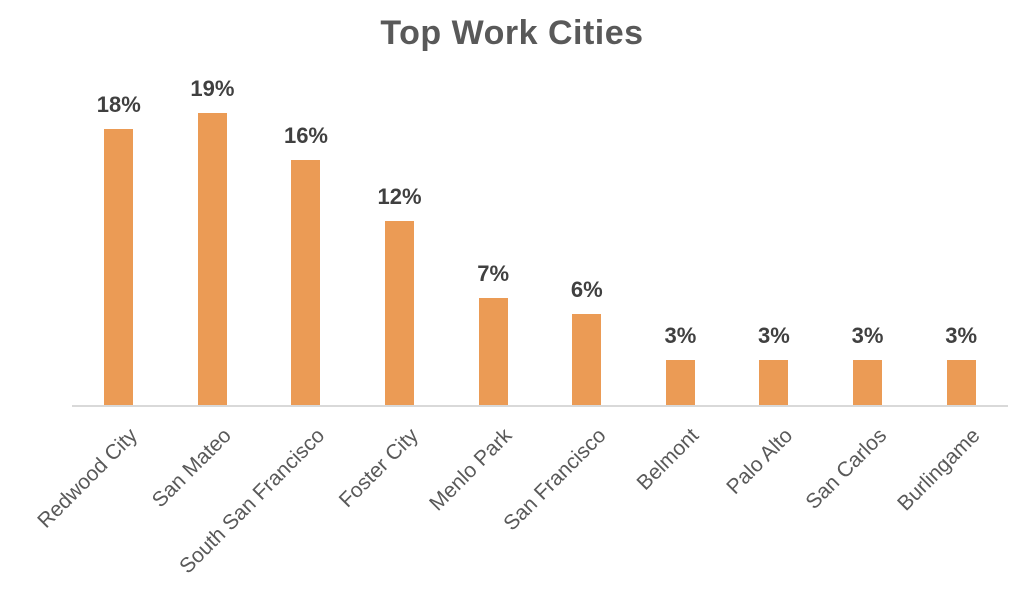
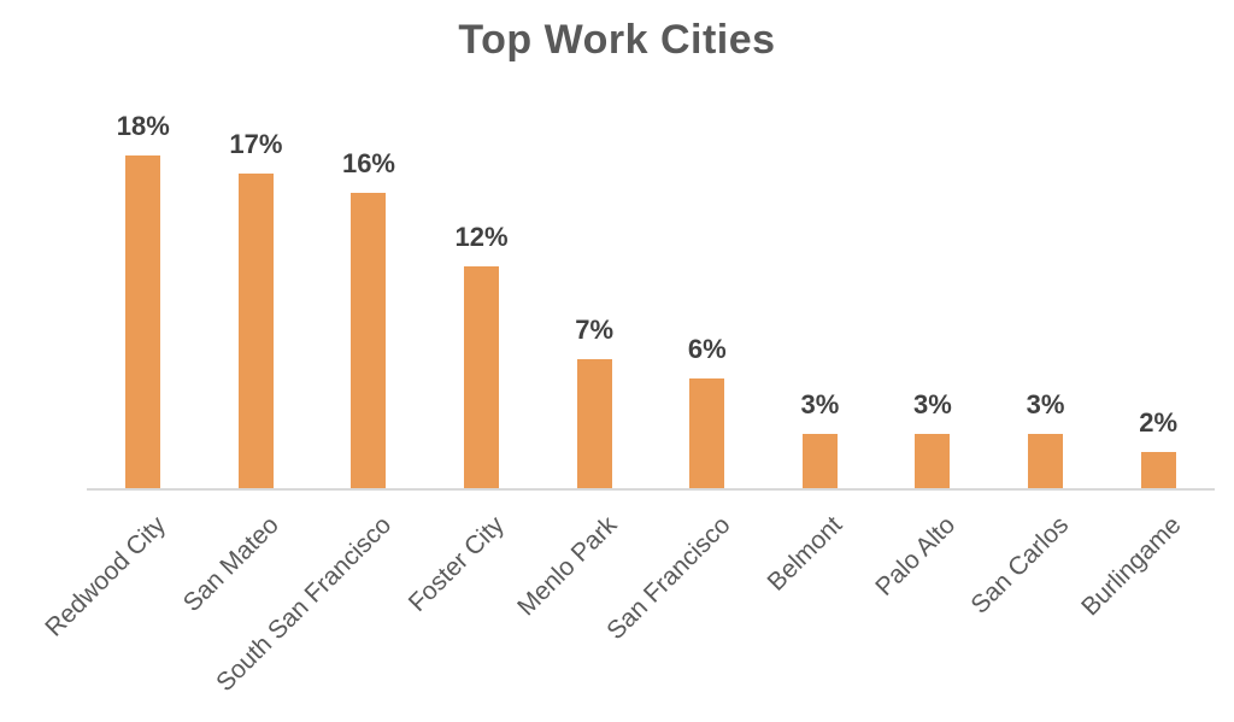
San Mateo: 19% -> 17%
Burlingame: 3% -> 2%
